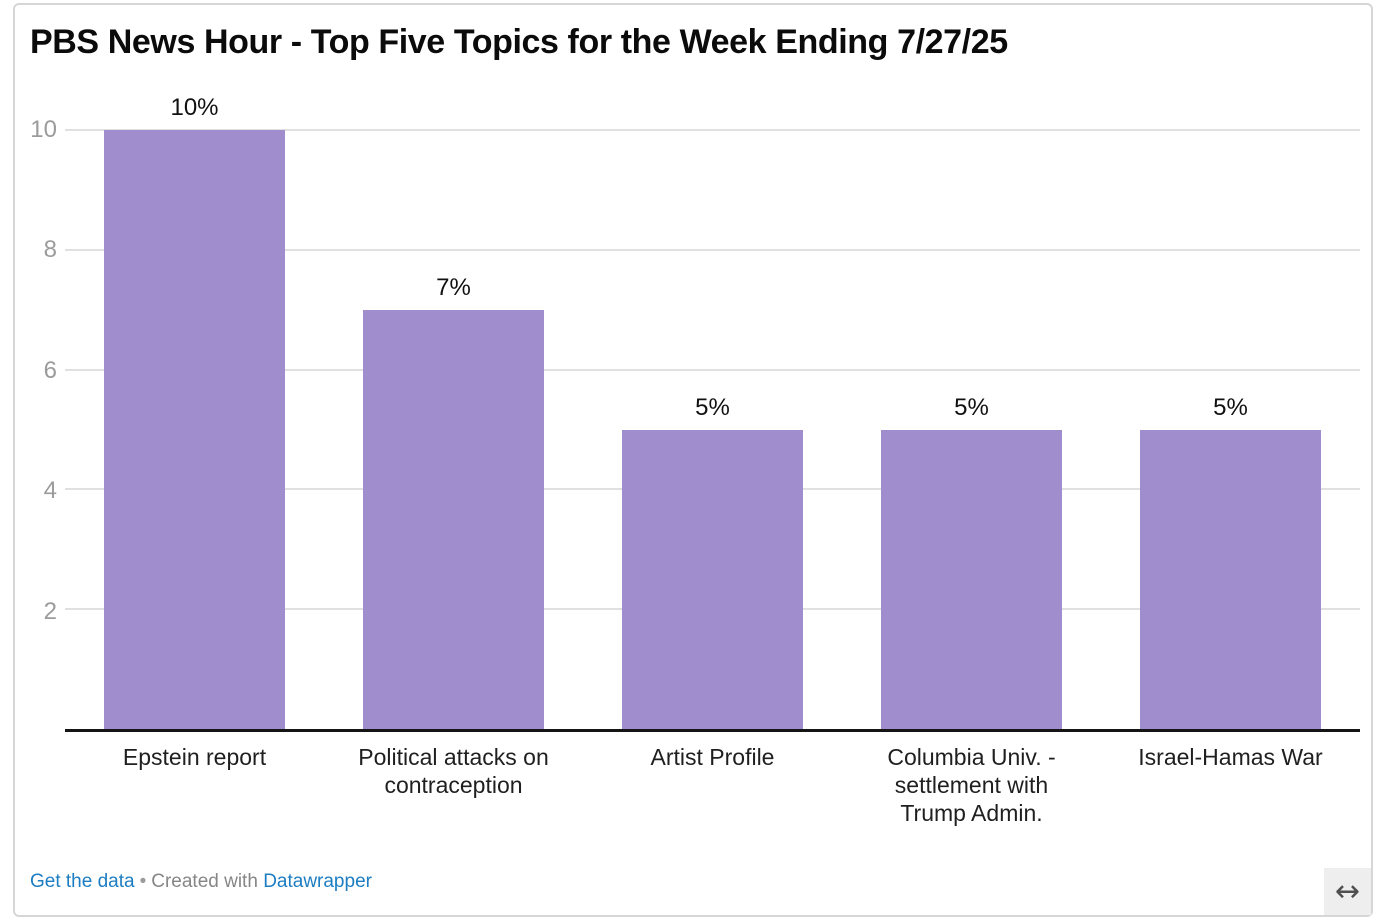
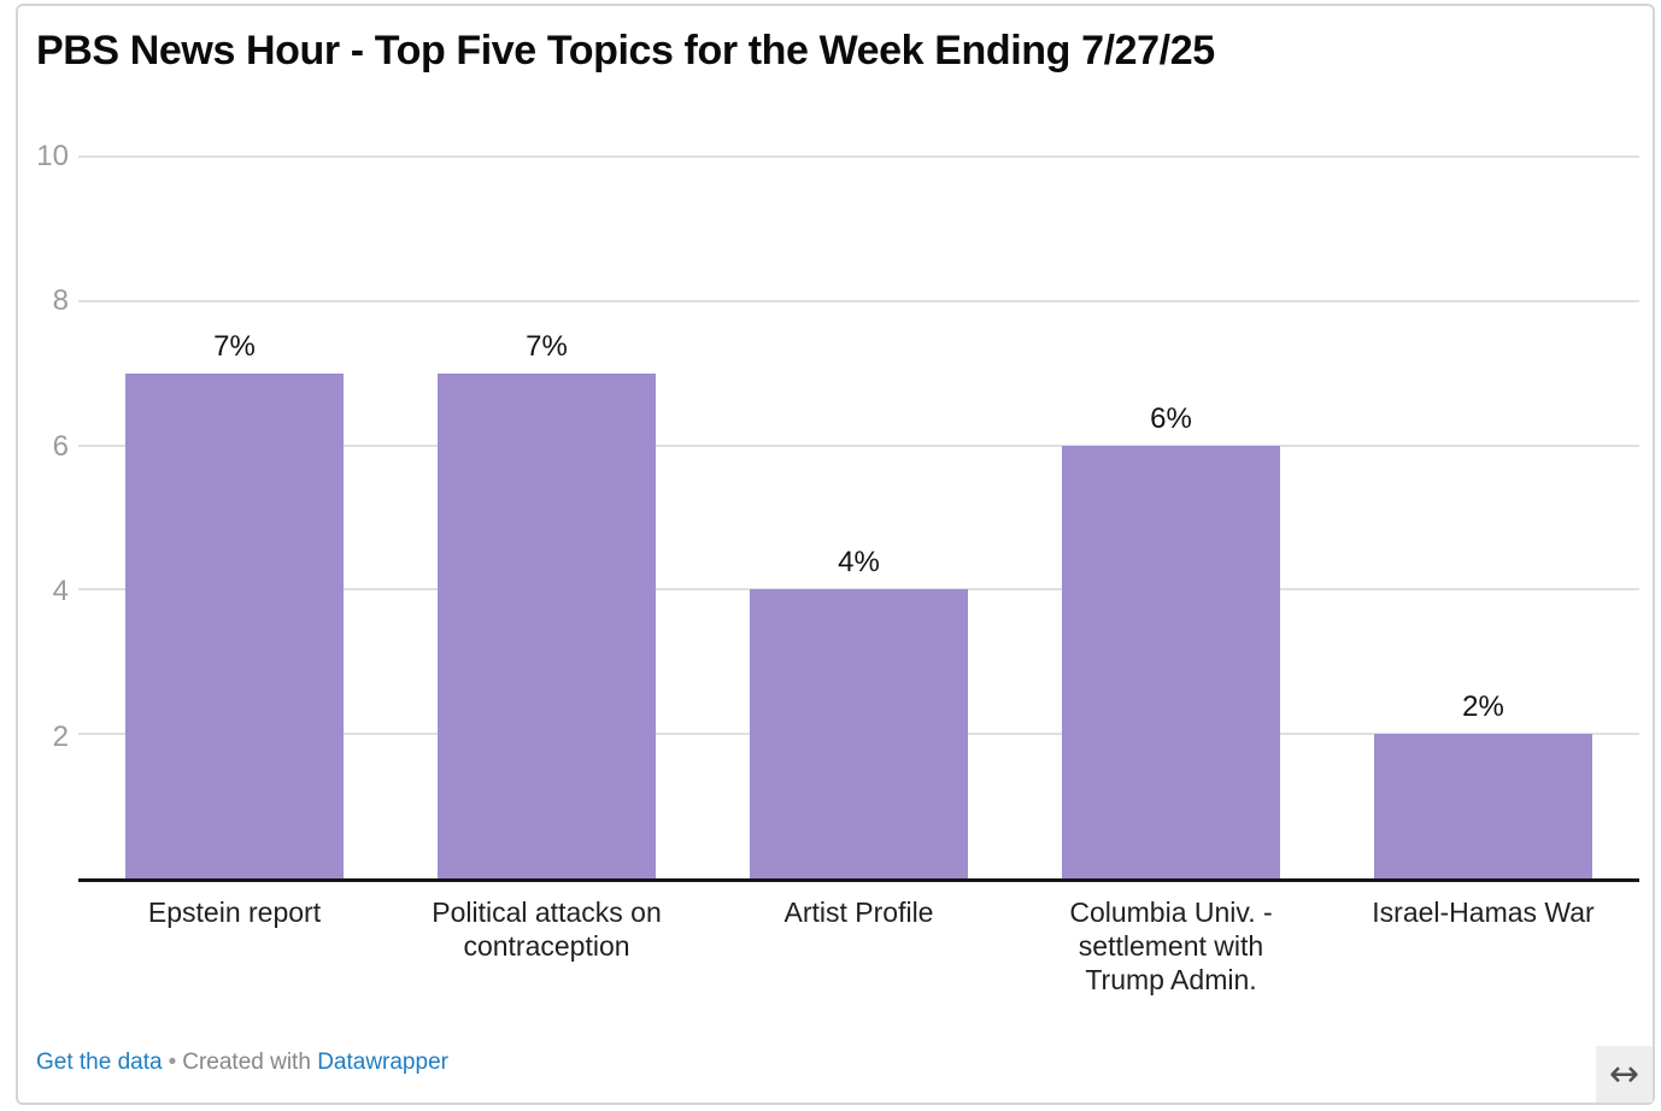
Epstein report: 10% -> 7%
Artist Profile: 5% -> 4%
Columbia Univ. - settlement with Trump Admin.: 5% -> 6%
Israel-Hamas War: 5% -> 2%
